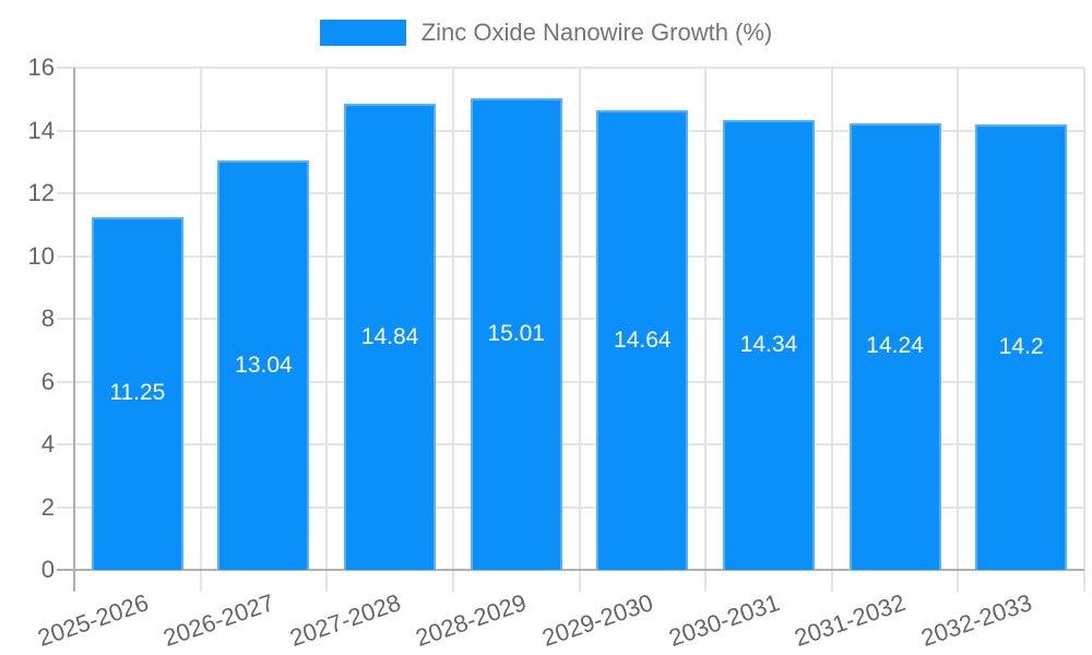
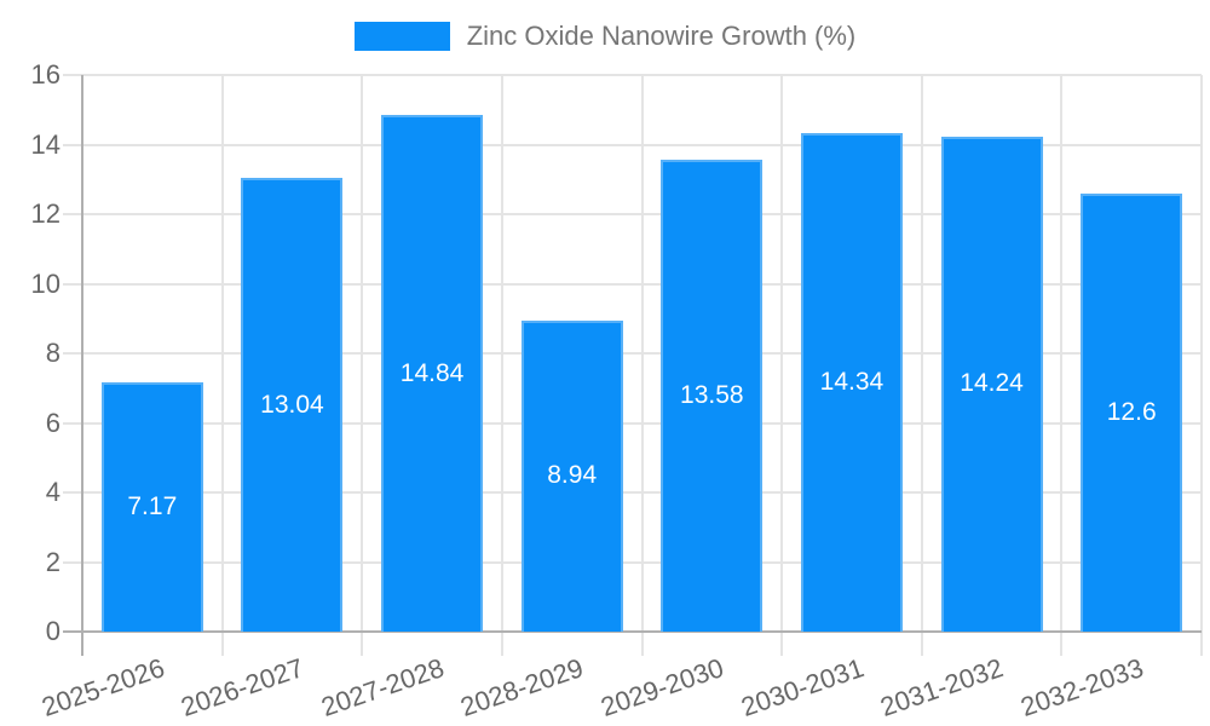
2025-2026: 11.25 -> 7.17
2028-2029: 15.01 -> 8.94
2029-2030: 14.64 -> 13.58
2032-2033: 14.2 -> 12.6
